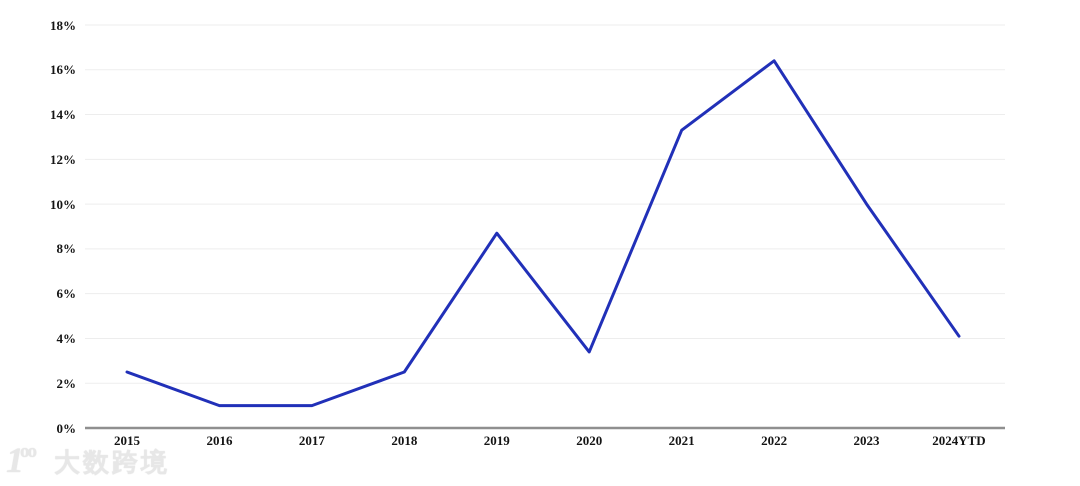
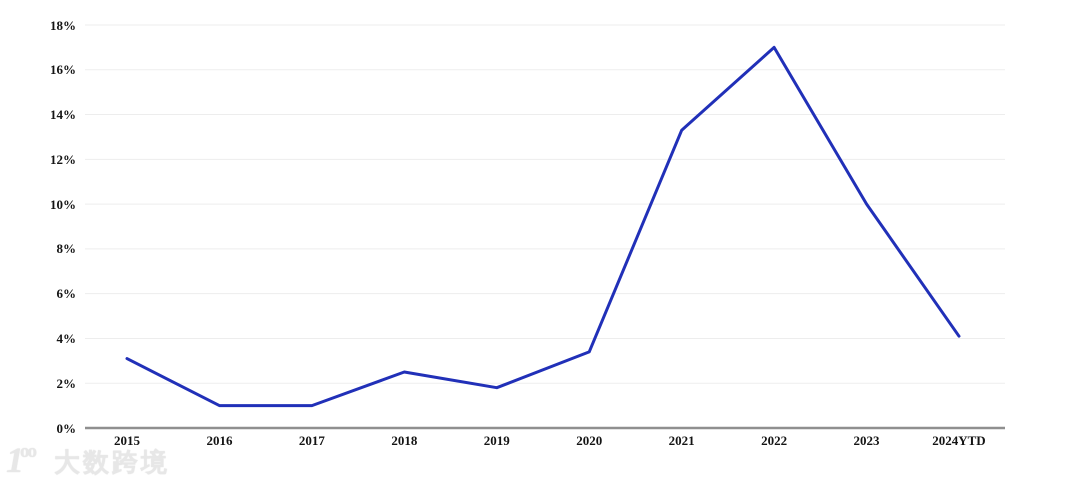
2015: 2.5% -> 3.1%
2019: 8.7% -> 1.8%
2022: 16.4% -> 17.0%
